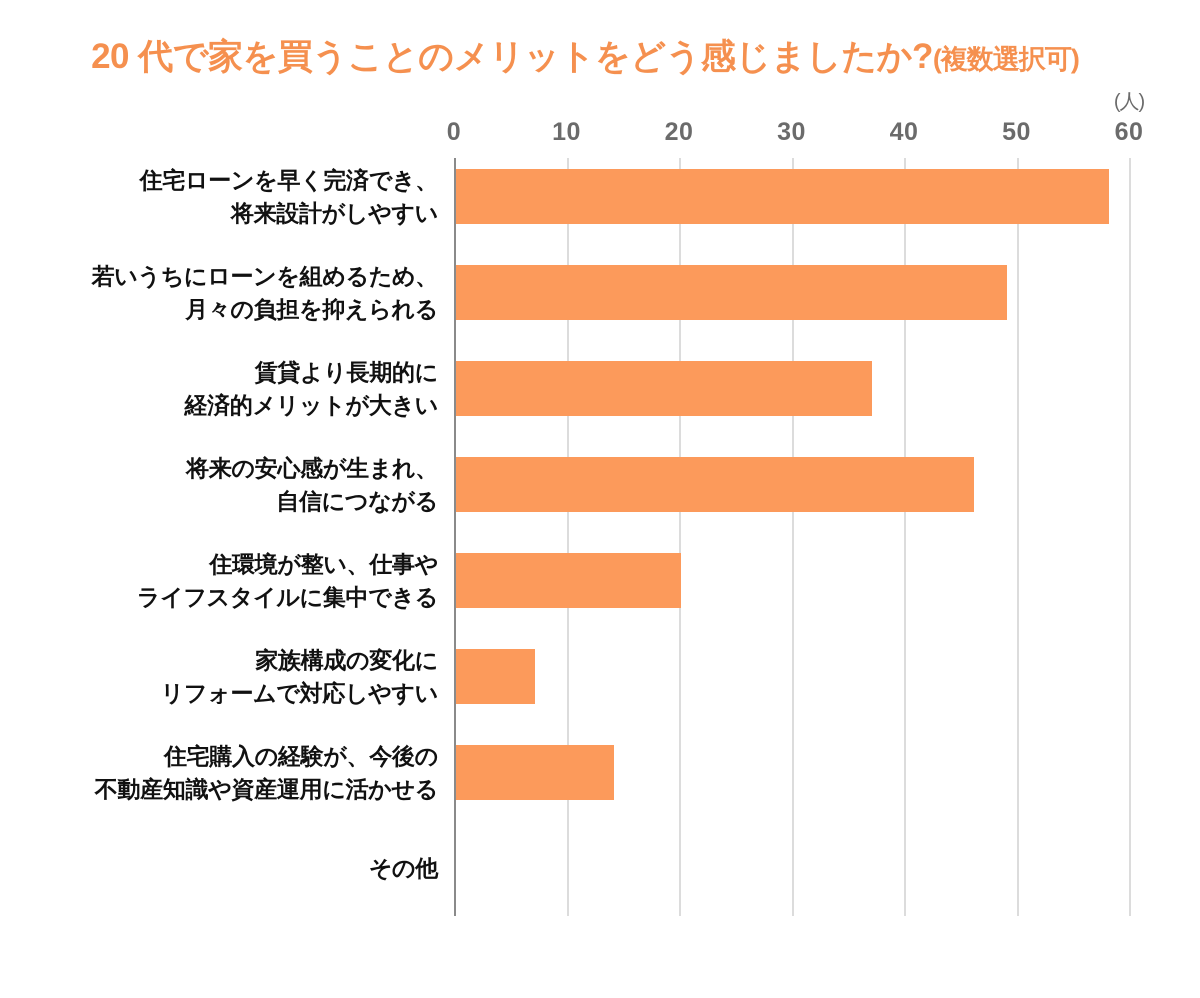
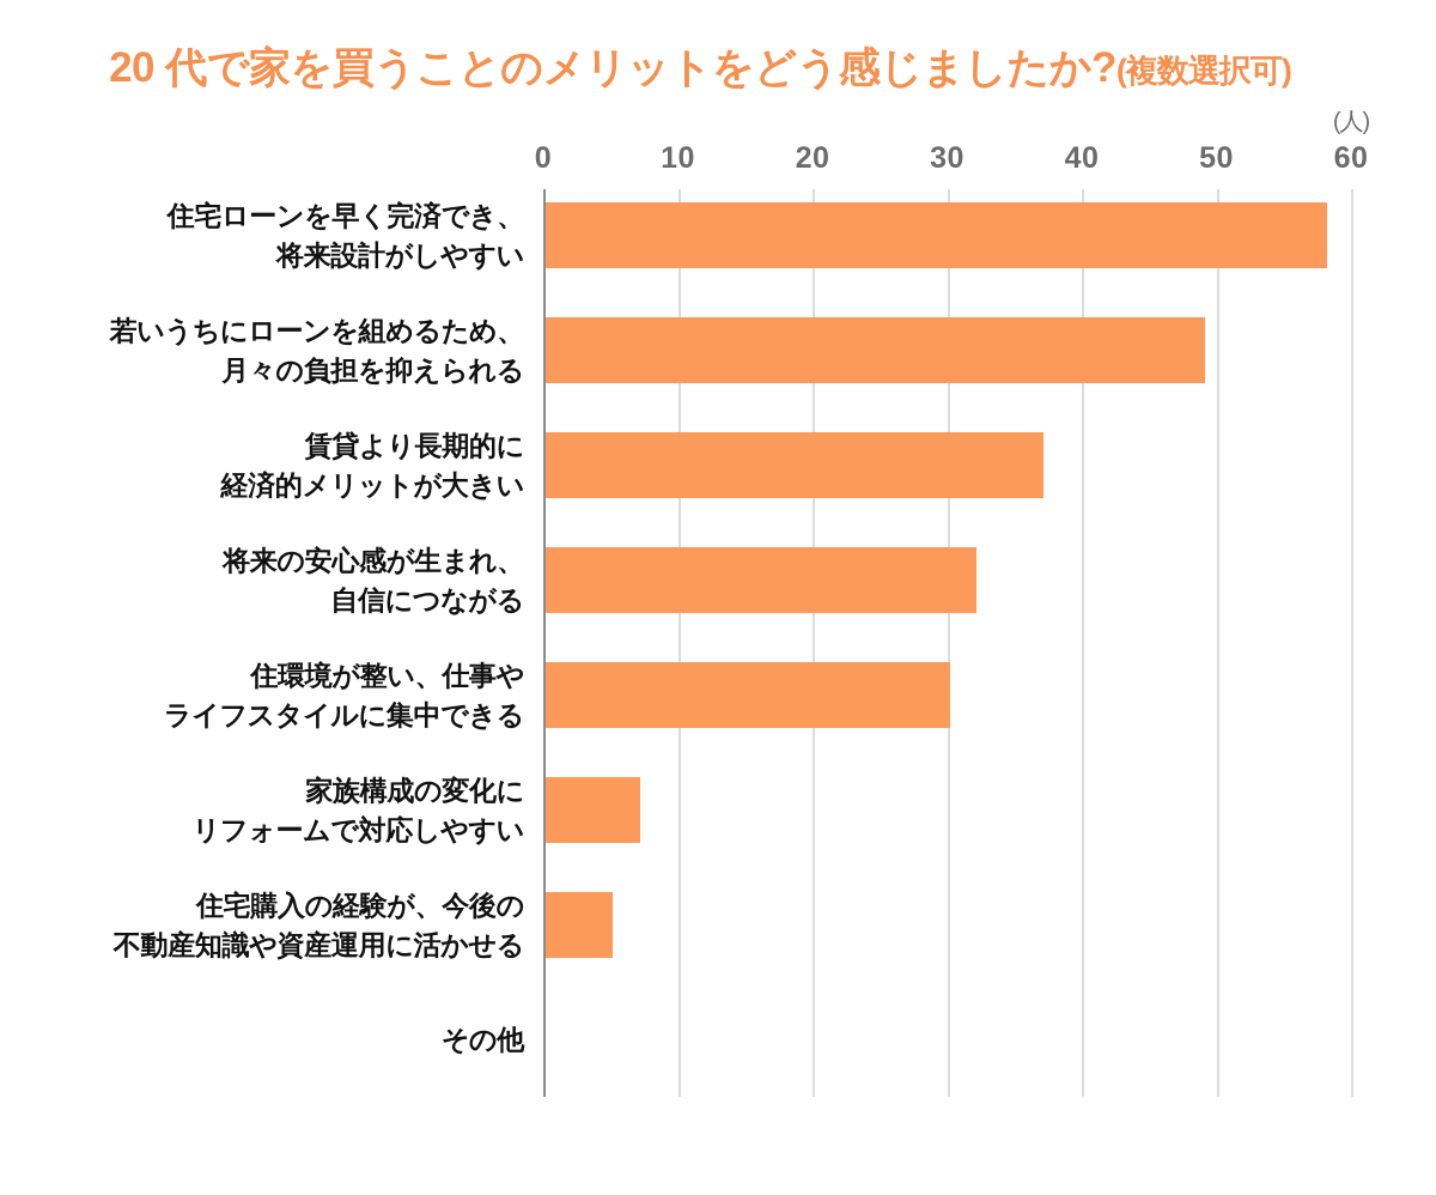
将来の安心感が生まれ、 自信につながる: 46 -> 32
住環境が整い、仕事や ライフスタイルに集中できる: 20 -> 30
住宅購入の経験が、今後の 不動産知識や資産運用に活かせる: 14 -> 5
